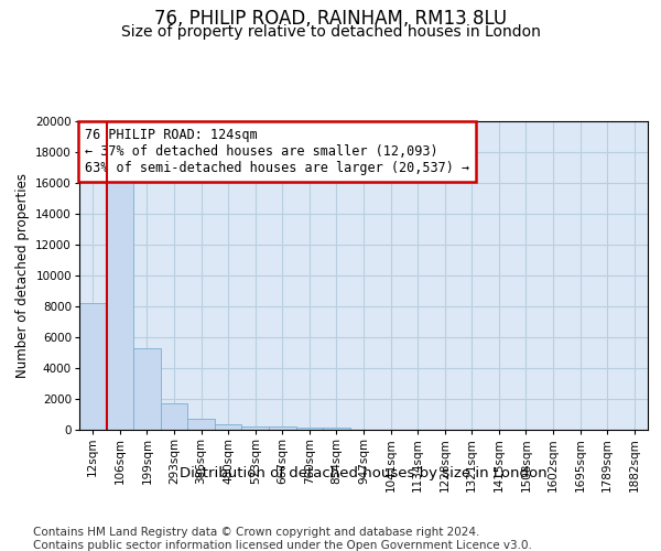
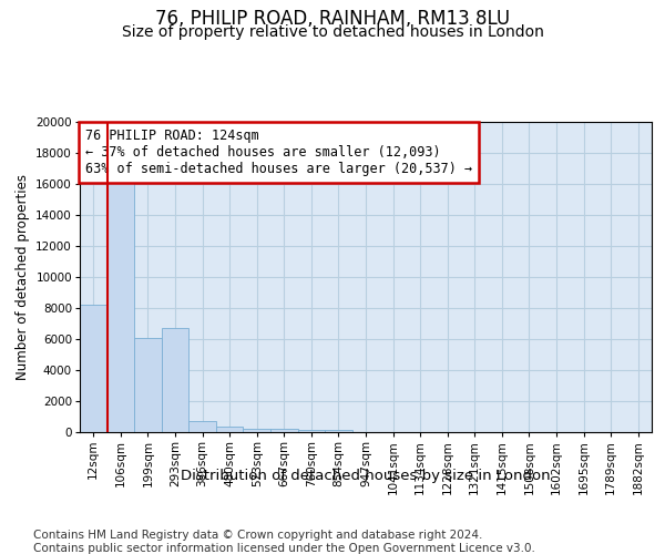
199sqm: 5300 -> 6100
293sqm: 1800 -> 6700
